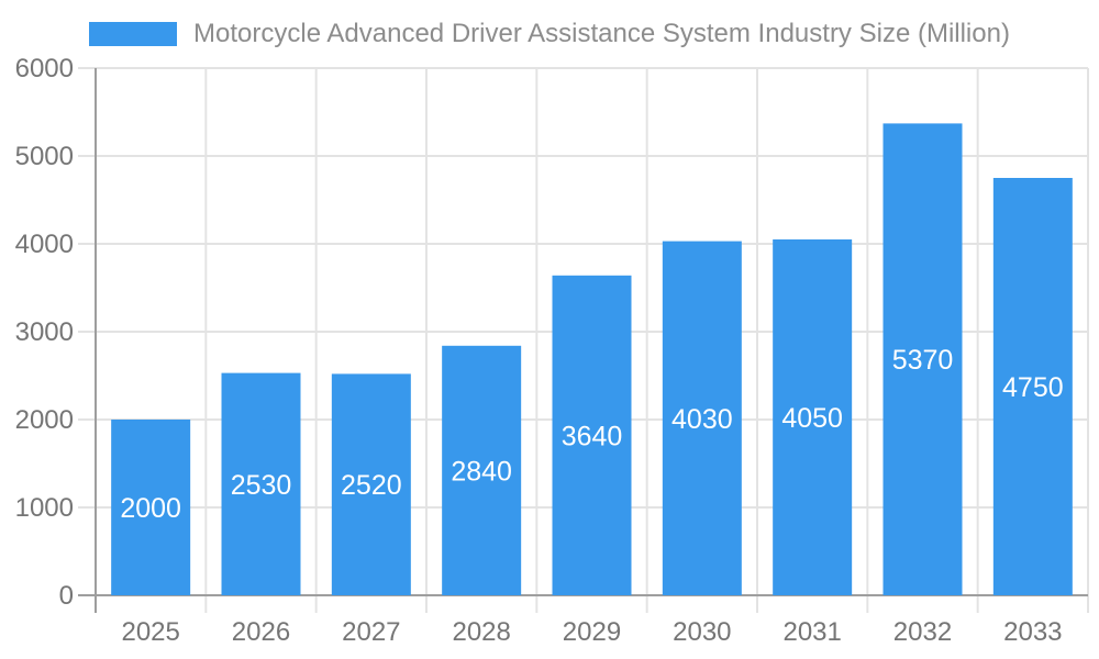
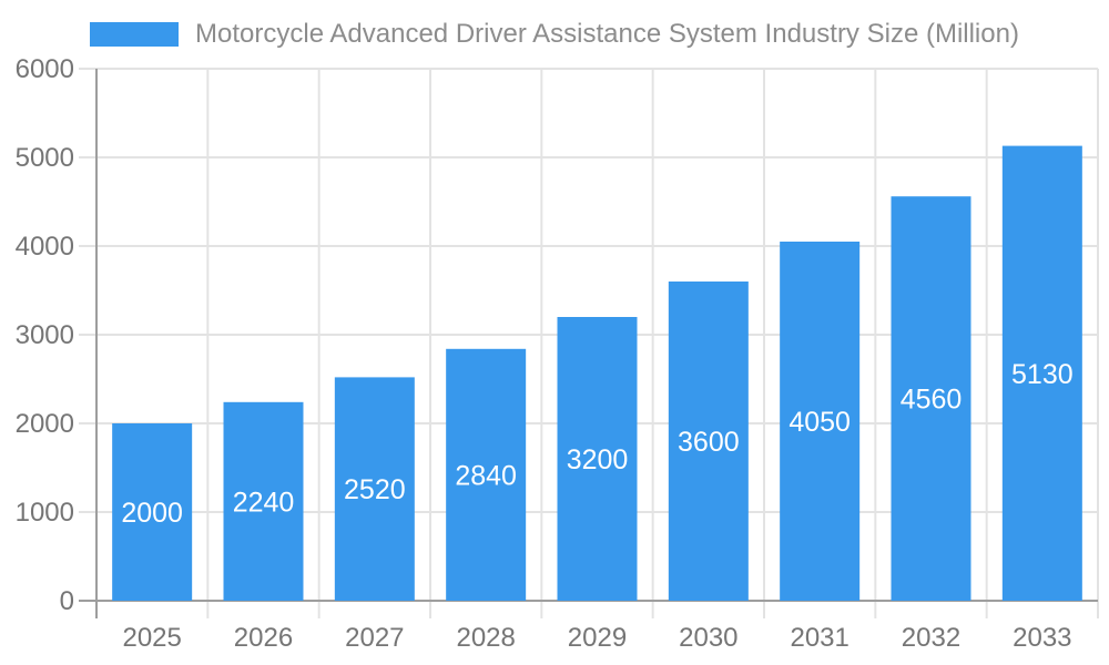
2026: 2530 -> 2240
2029: 3640 -> 3200
2030: 4030 -> 3600
2032: 5370 -> 4560
2033: 4750 -> 5130
